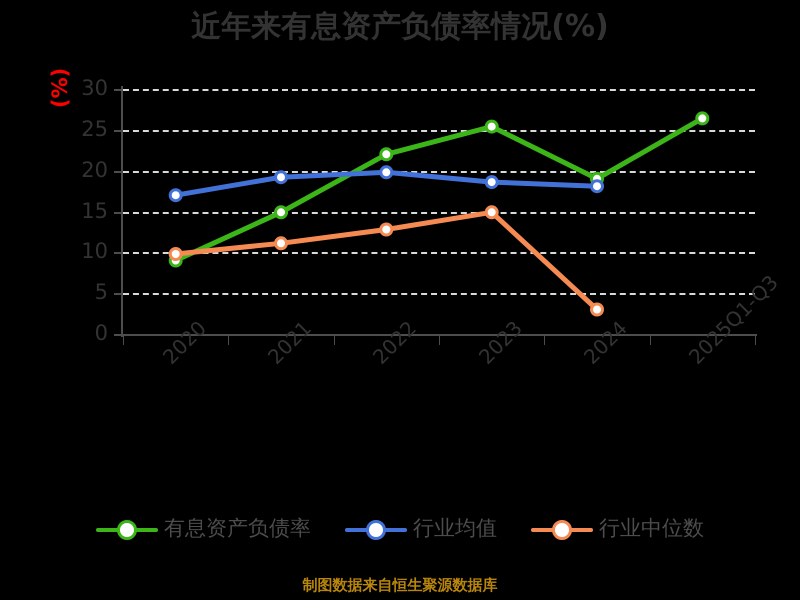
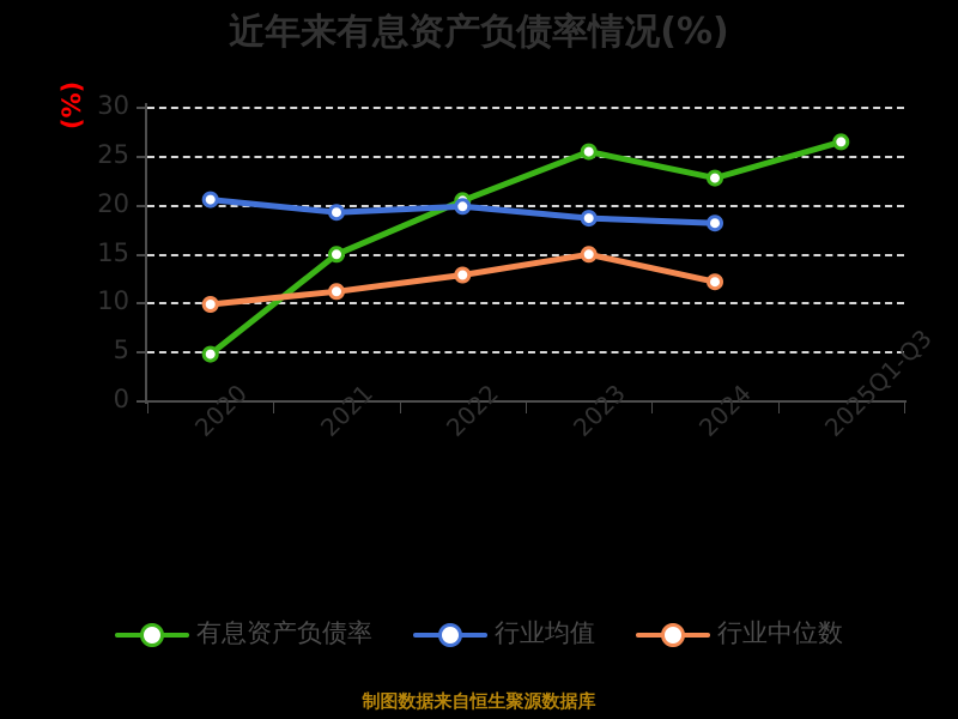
有息资产负债率/2020: 9 -> 5
行业均值/2020: 17 -> 20
有息资产负债率/2022: 22 -> 20
有息资产负债率/2024: 19 -> 23
行业中位数/2024: 3 -> 12
